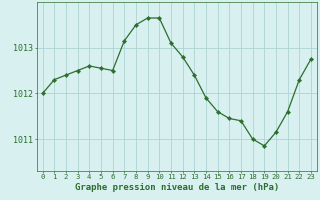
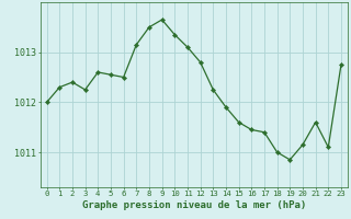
3: 1012.50 -> 1012.25
10: 1013.65 -> 1013.35
13: 1012.40 -> 1012.25
22: 1012.30 -> 1011.10
